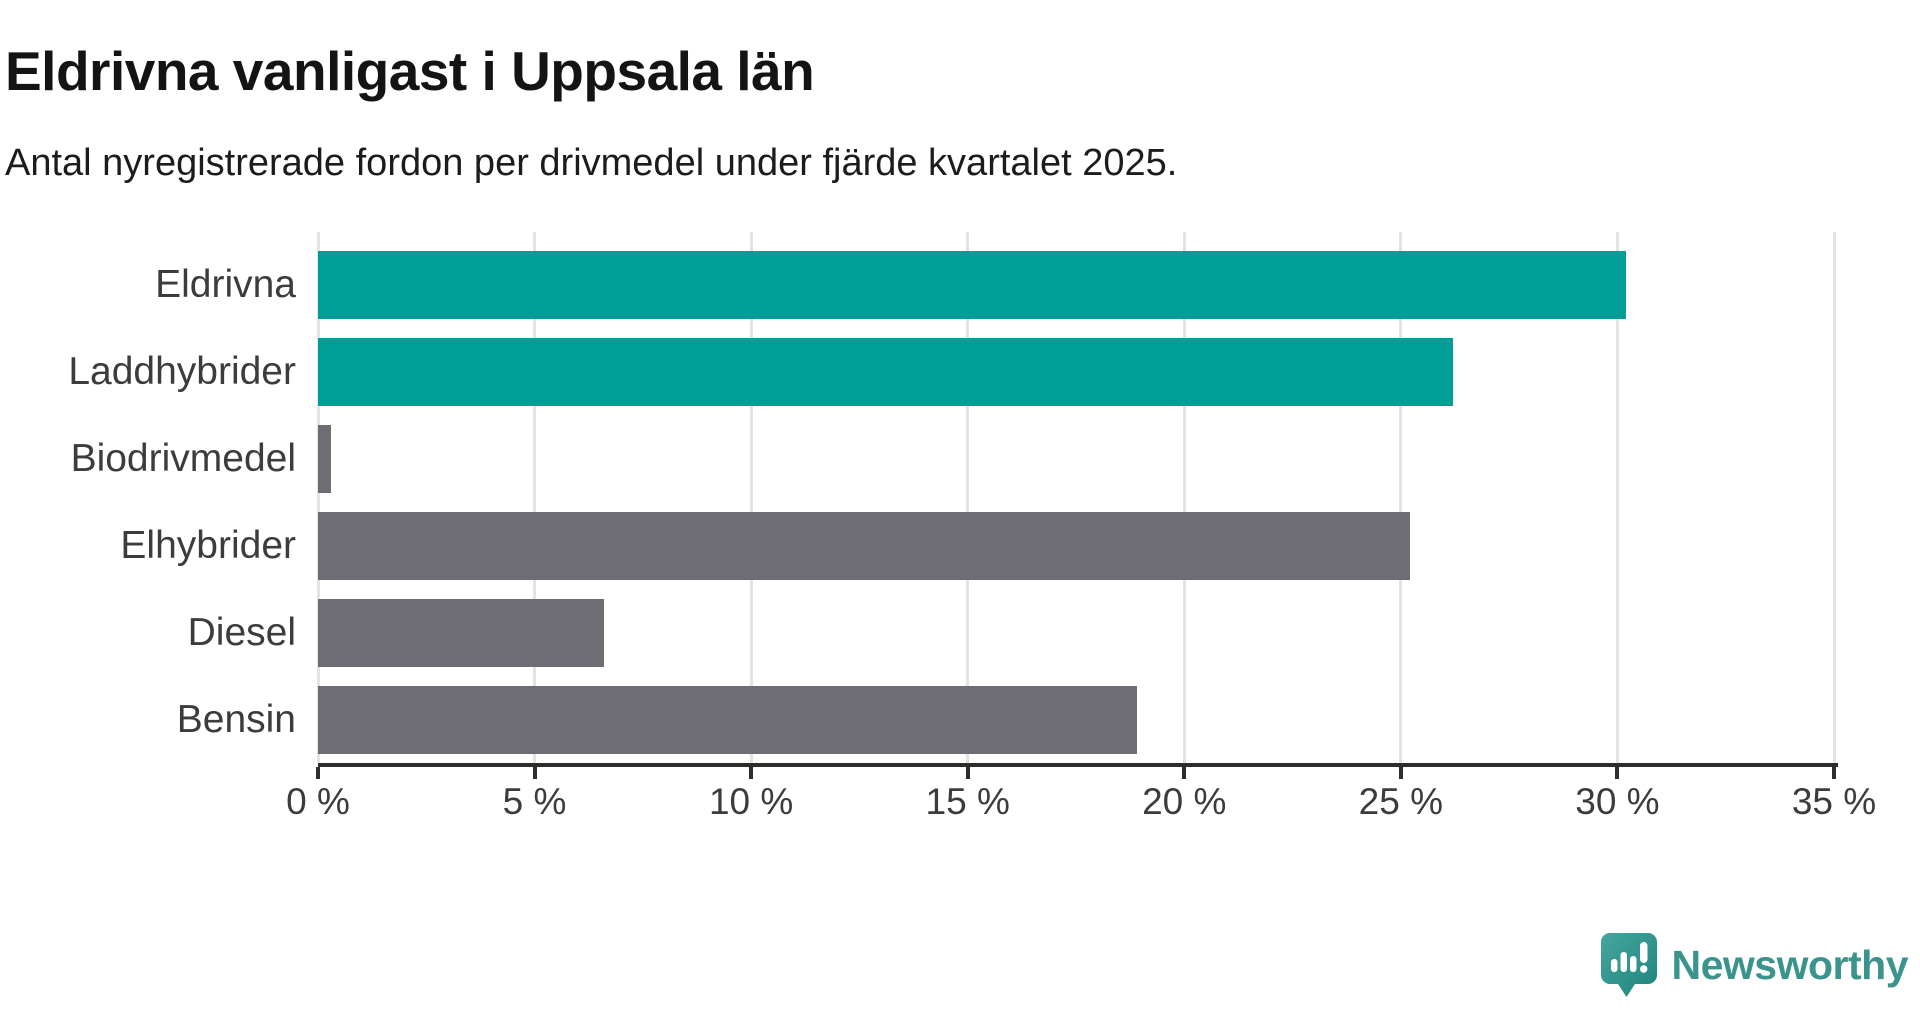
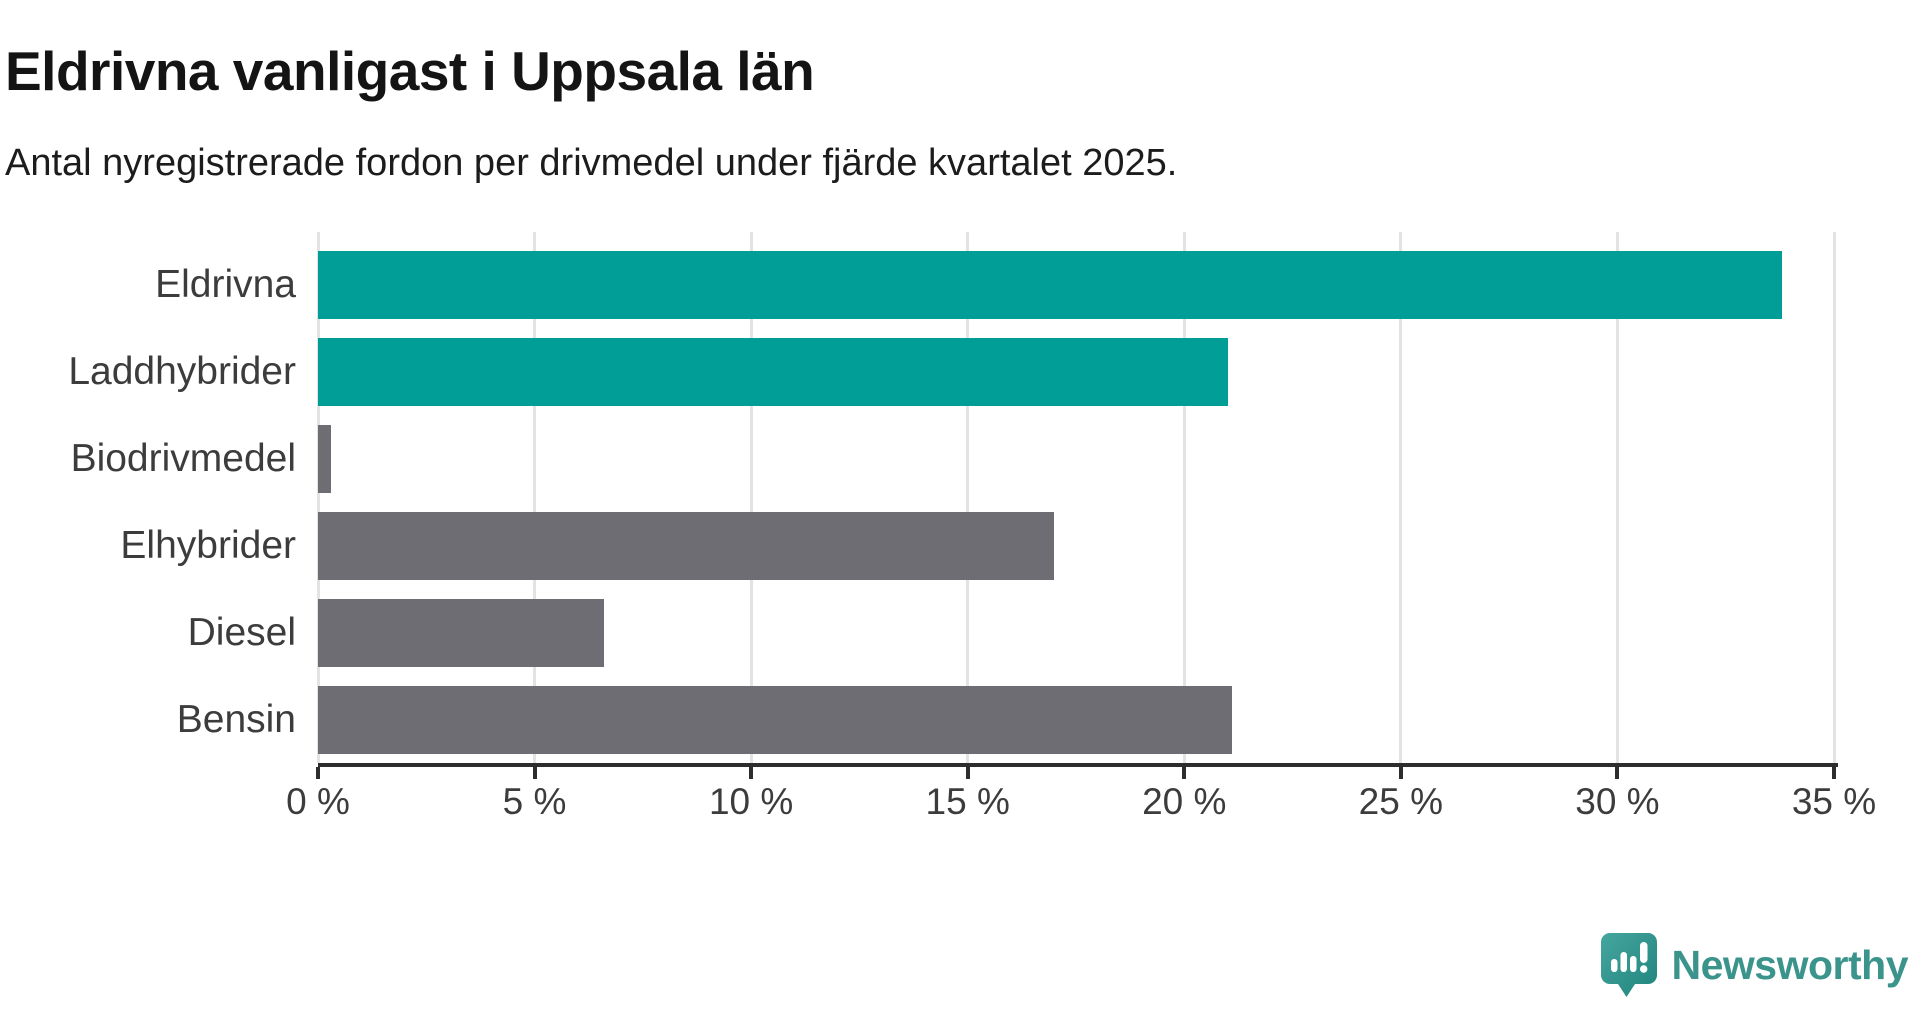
Eldrivna: 30.2% -> 33.8%
Laddhybrider: 26.2% -> 21.0%
Elhybrider: 25.2% -> 17.0%
Bensin: 18.9% -> 21.1%
